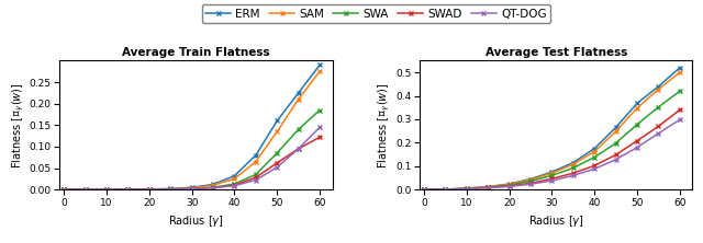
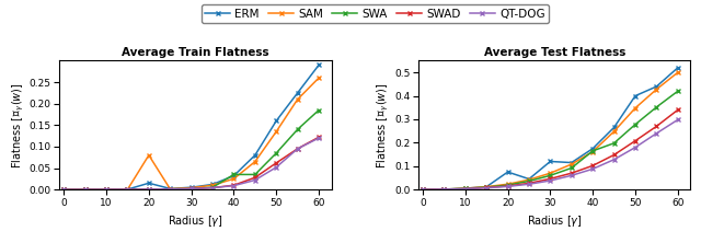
Average Train Flatness/ERM/20: 0.001 -> 0.015
Average Train Flatness/SAM/20: 0.001 -> 0.080
Average Train Flatness/SWA/40: 0.013 -> 0.035
Average Train Flatness/SAM/60: 0.275 -> 0.260
Average Train Flatness/QT-DOG/60: 0.145 -> 0.120
Average Test Flatness/ERM/20: 0.024 -> 0.075
Average Test Flatness/ERM/30: 0.075 -> 0.120
Average Test Flatness/SWA/40: 0.138 -> 0.165
Average Test Flatness/ERM/50: 0.368 -> 0.400
